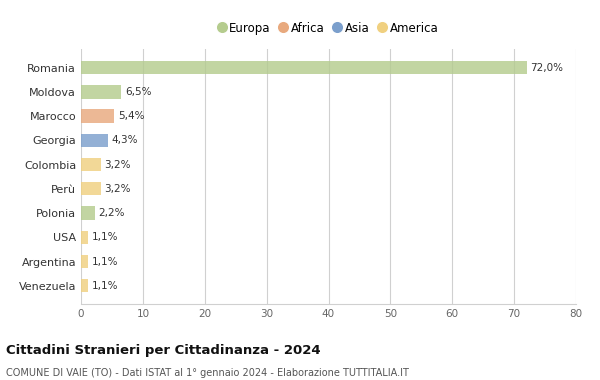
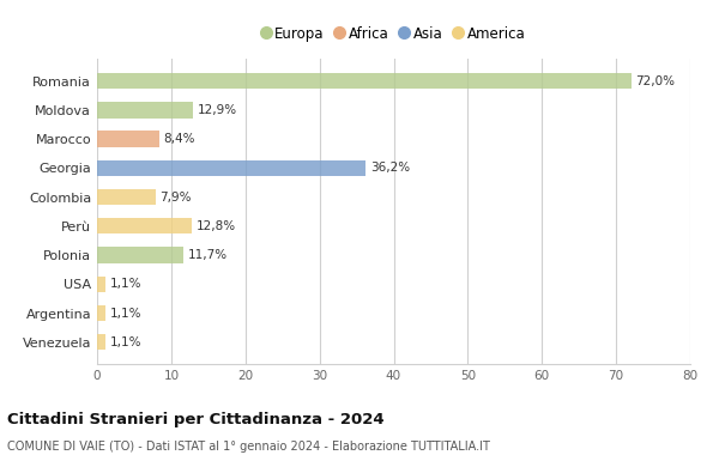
Moldova: 6,5% -> 12,9%
Marocco: 5,4% -> 8,4%
Georgia: 4,3% -> 36,2%
Colombia: 3,2% -> 7,9%
Perù: 3,2% -> 12,8%
Polonia: 2,2% -> 11,7%
